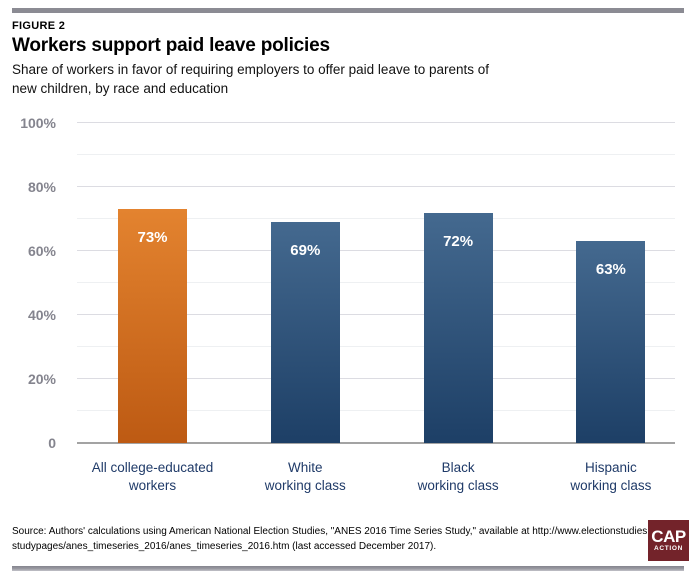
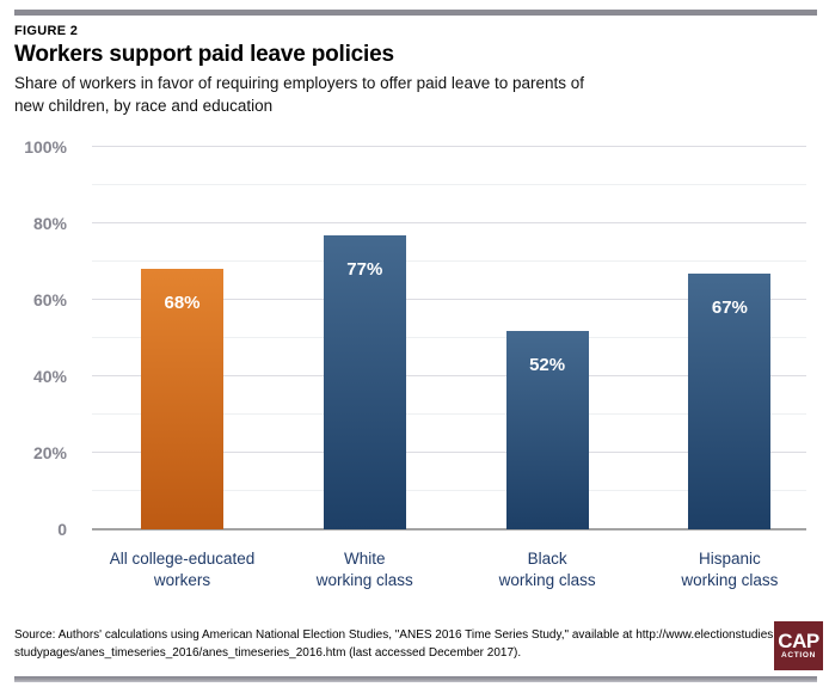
All college-educated workers: 73% -> 68%
White working class: 69% -> 77%
Black working class: 72% -> 52%
Hispanic working class: 63% -> 67%
